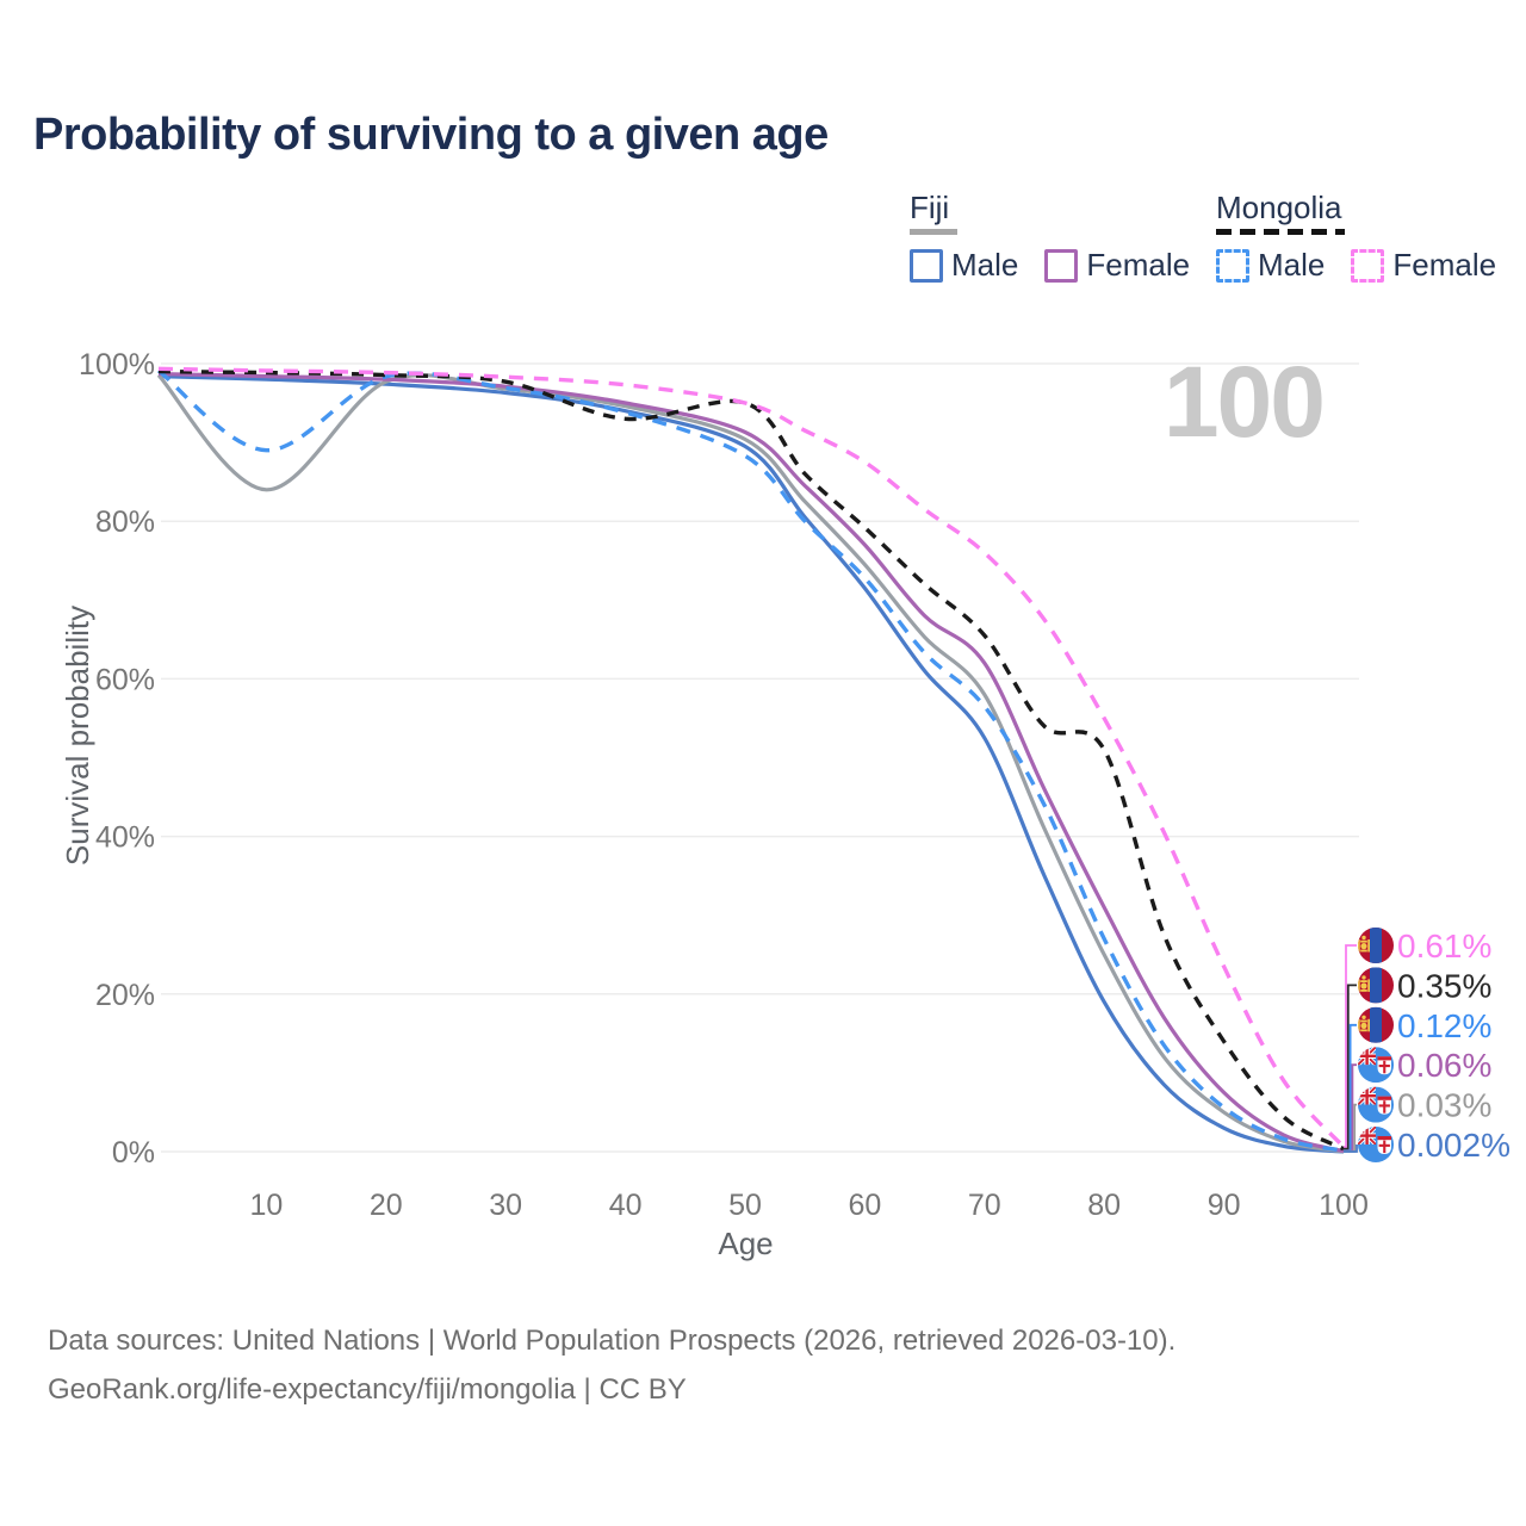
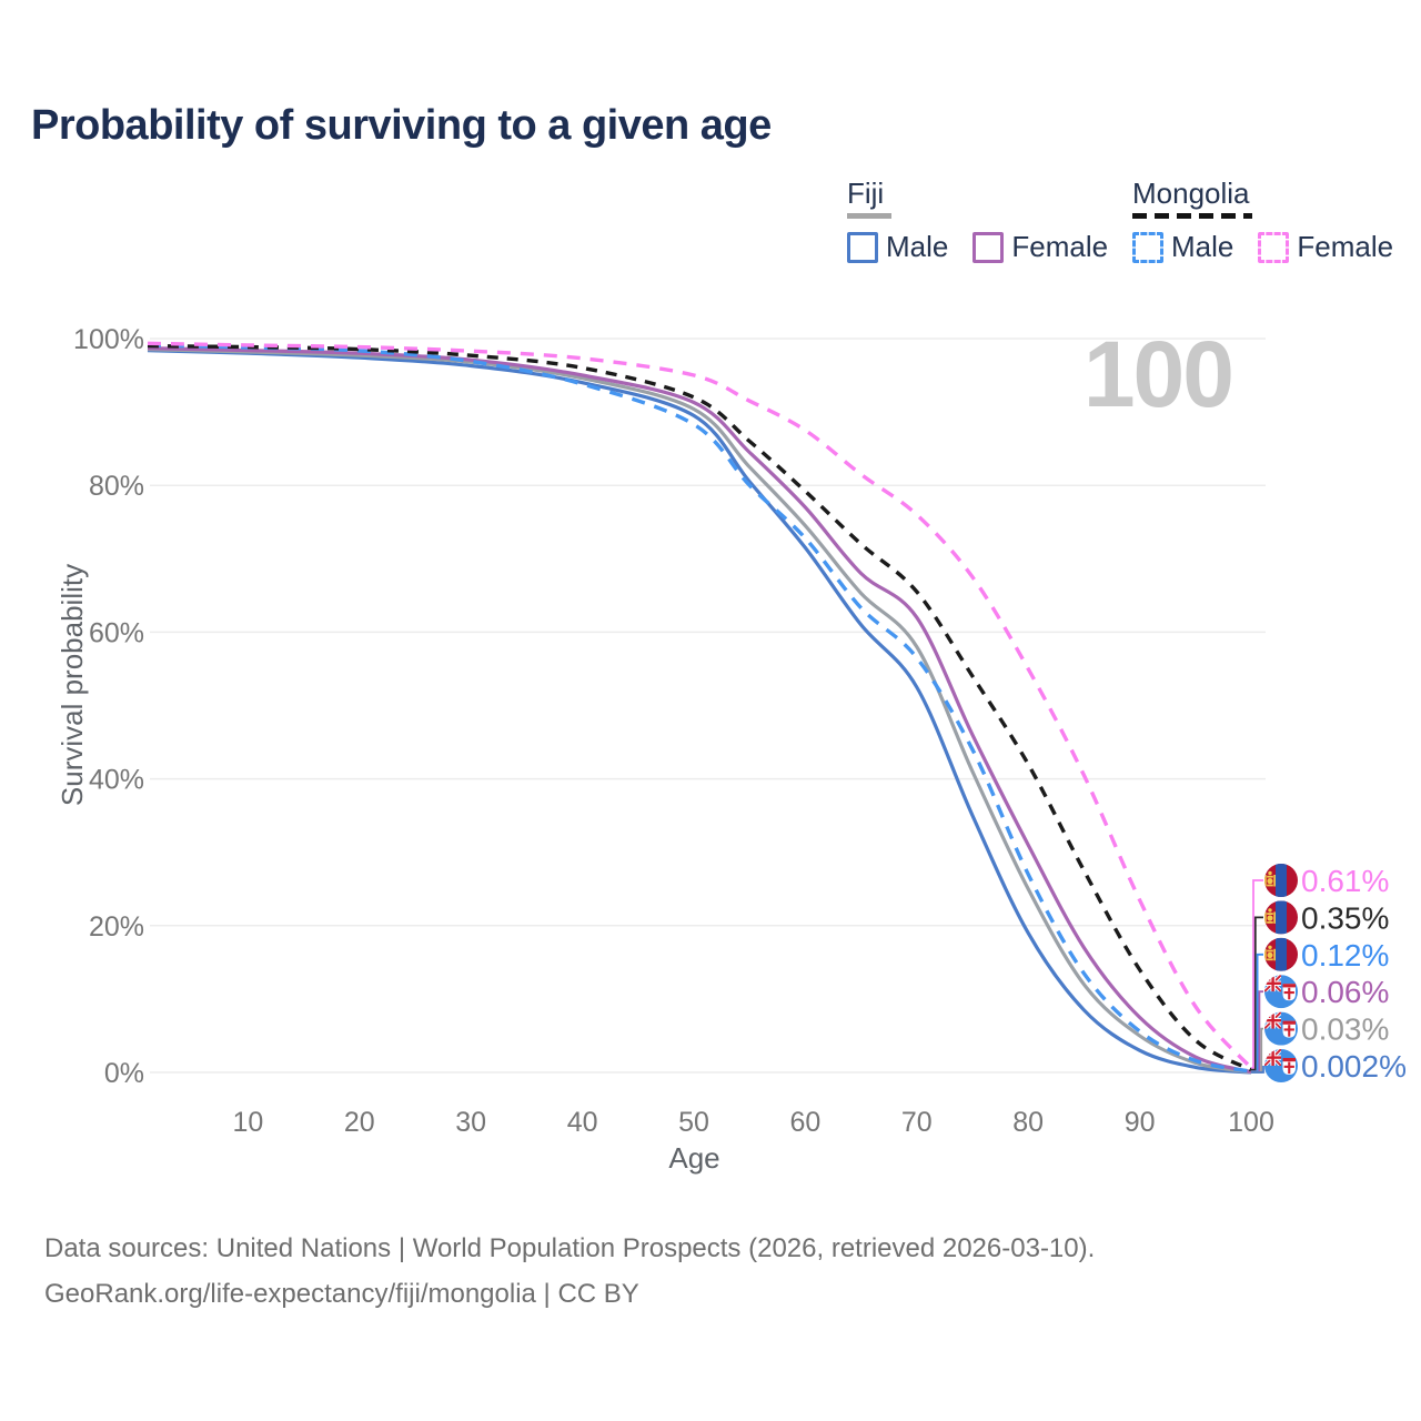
Mongolia Male/10: 89% -> 99%
Fiji/10: 84% -> 98%
Mongolia/40: 93% -> 96%
Mongolia/50: 95% -> 92%
Mongolia/80: 51% -> 42%
